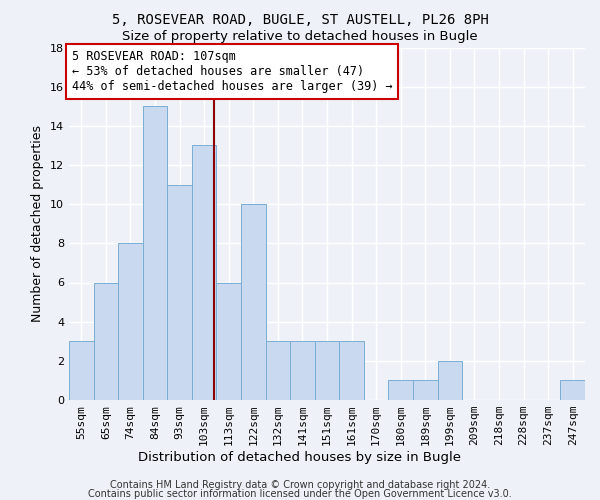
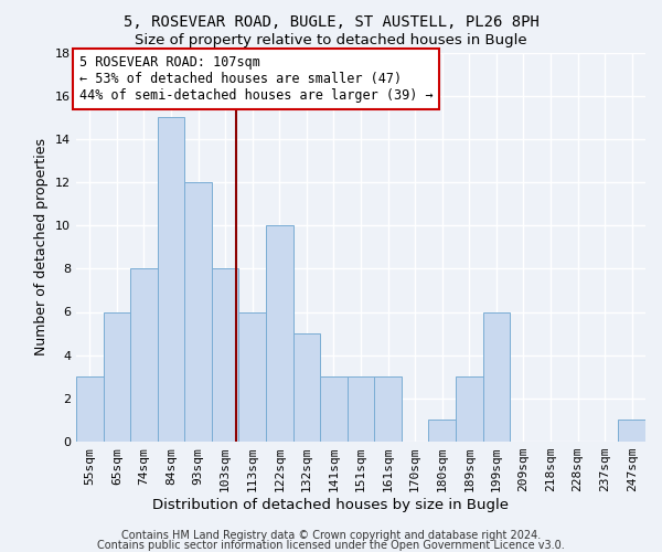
93sqm: 11 -> 12
103sqm: 13 -> 8
132sqm: 3 -> 5
189sqm: 1 -> 3
199sqm: 2 -> 6
